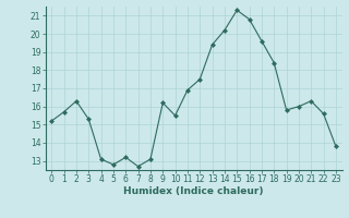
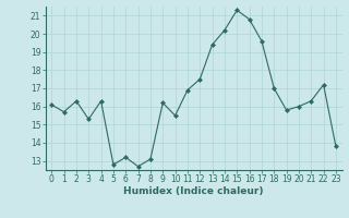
0: 15.2 -> 16.1
4: 13.1 -> 16.3
18: 18.4 -> 17.0
22: 15.6 -> 17.2
